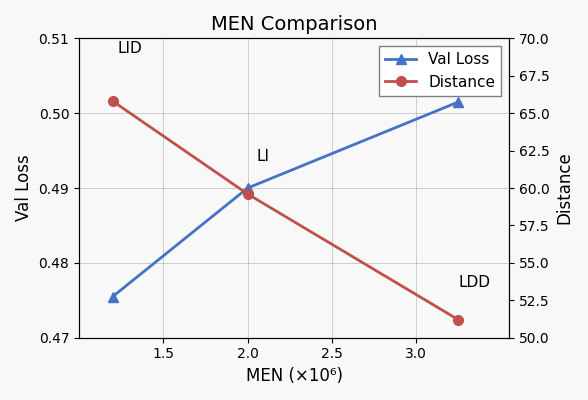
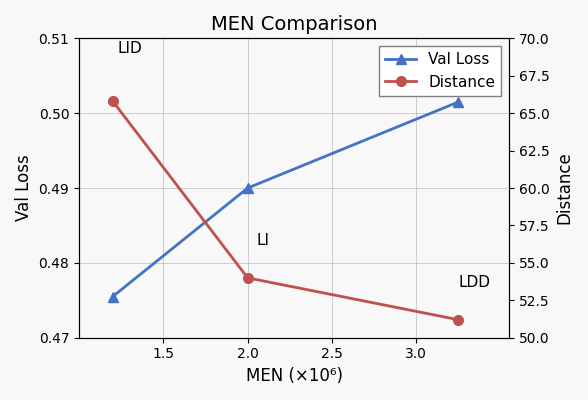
Distance/2.0: 59.6 -> 54.0
